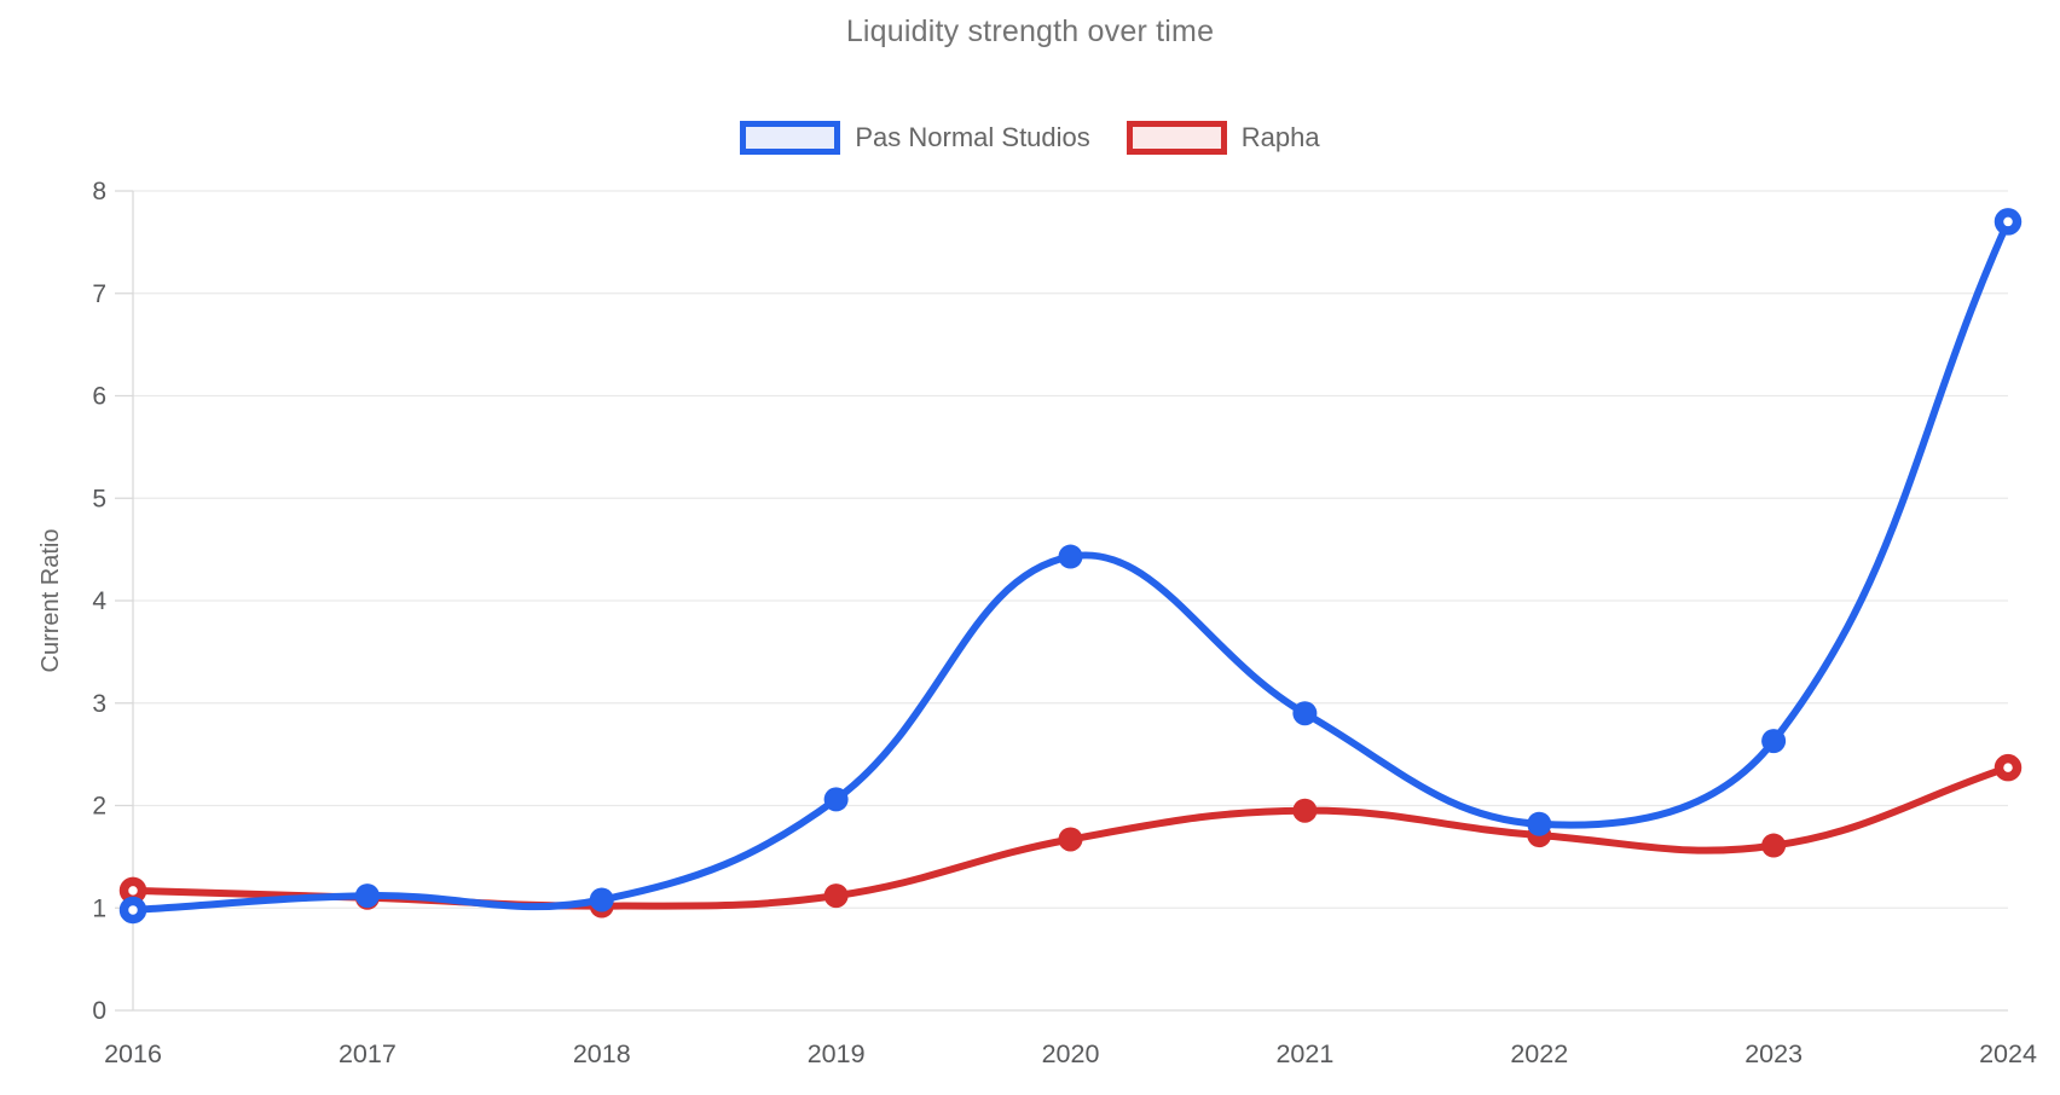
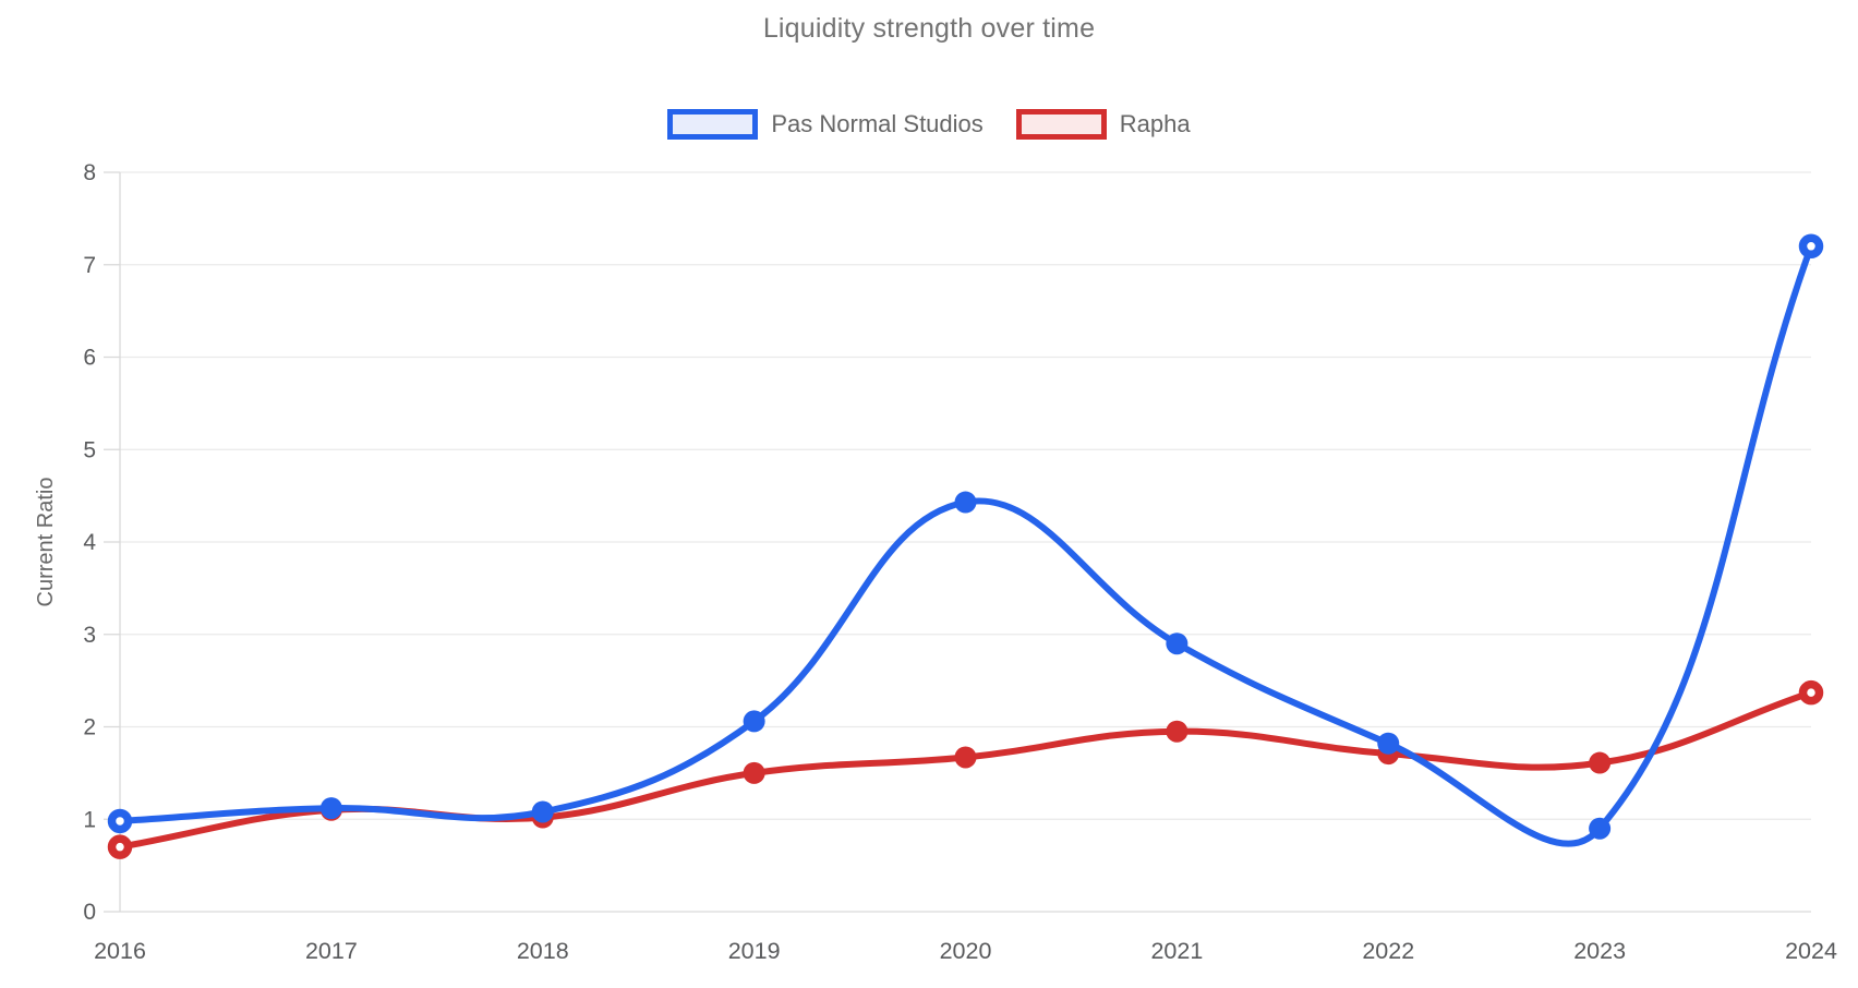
Rapha/2016: 1.2 -> 0.7
Rapha/2019: 1.1 -> 1.5
Pas Normal Studios/2023: 2.6 -> 0.9
Pas Normal Studios/2024: 7.7 -> 7.2
